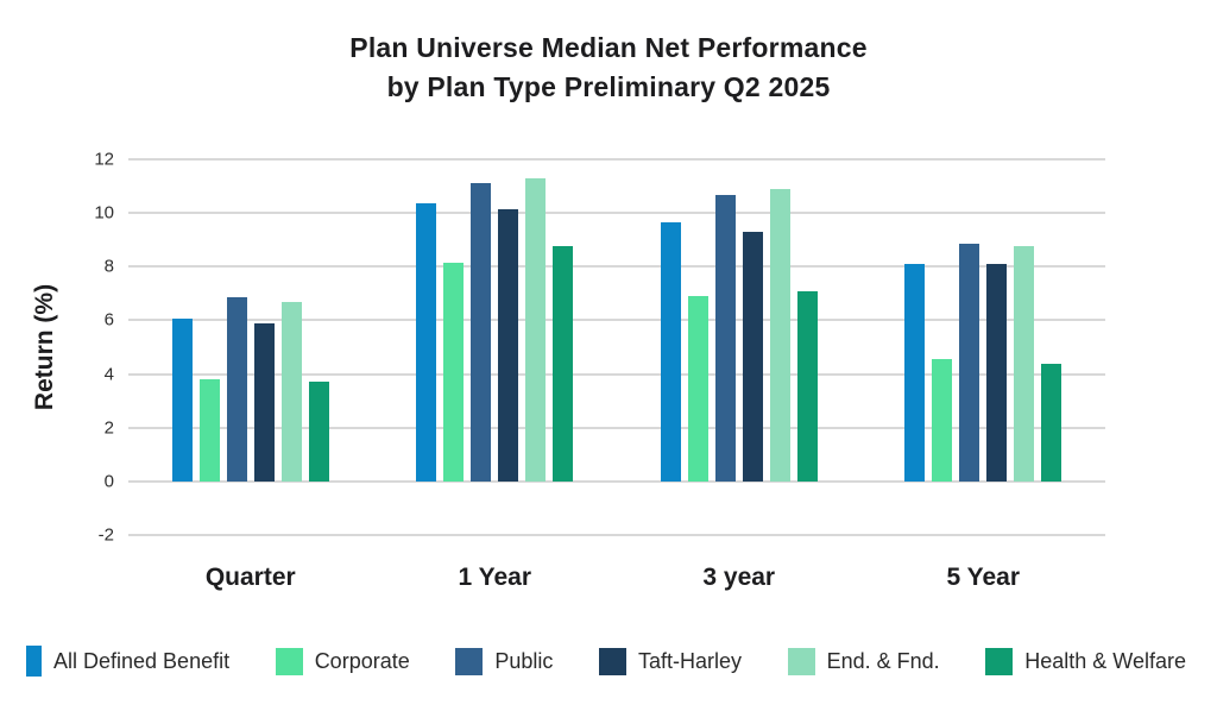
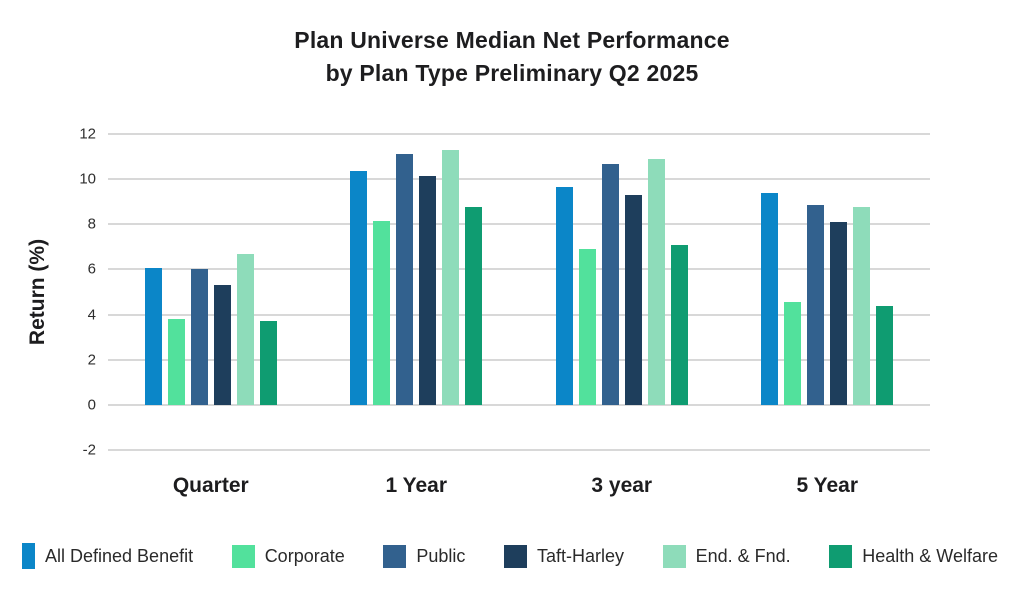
Public/Quarter: 6.8 -> 6.0
Taft-Harley/Quarter: 5.9 -> 5.3
All Defined Benefit/5 Year: 8.1 -> 9.4
